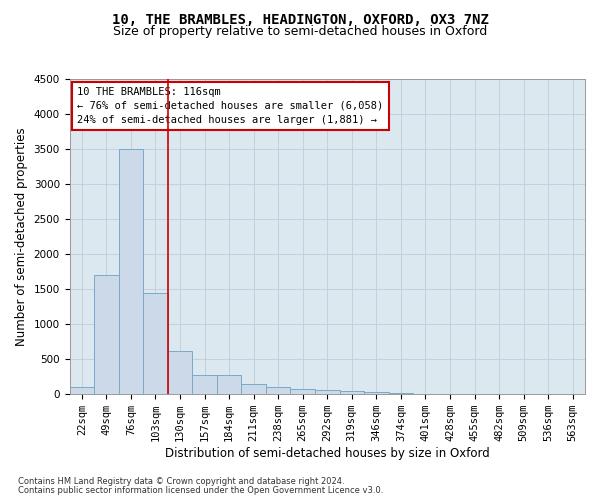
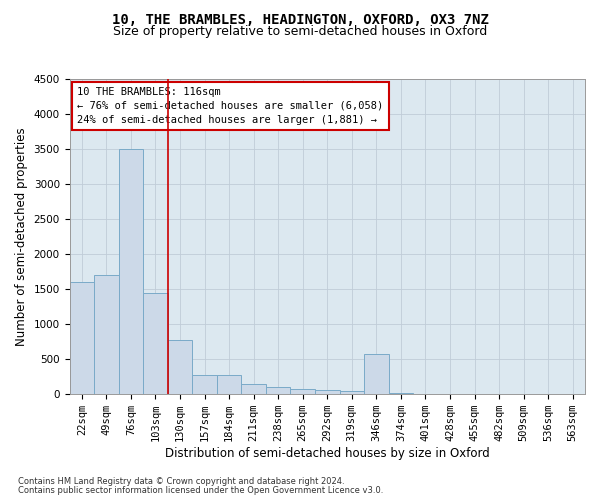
22sqm: 100 -> 1600
130sqm: 620 -> 780
346sqm: 40 -> 580
